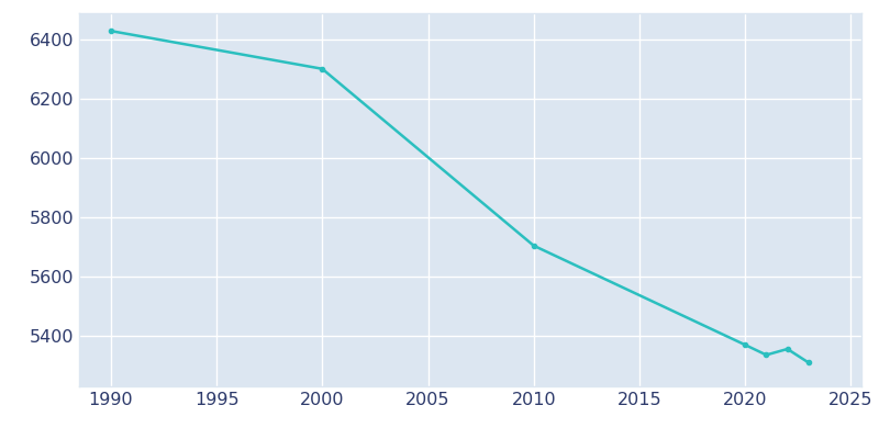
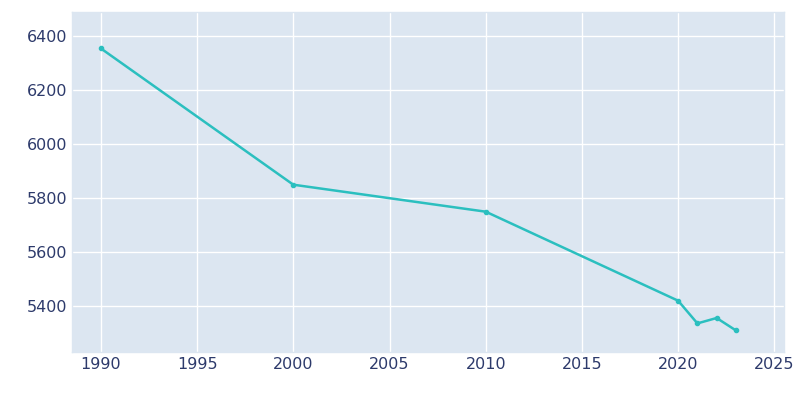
1990: 6430 -> 6355
2000: 6302 -> 5850
2010: 5705 -> 5750
2020: 5370 -> 5420
